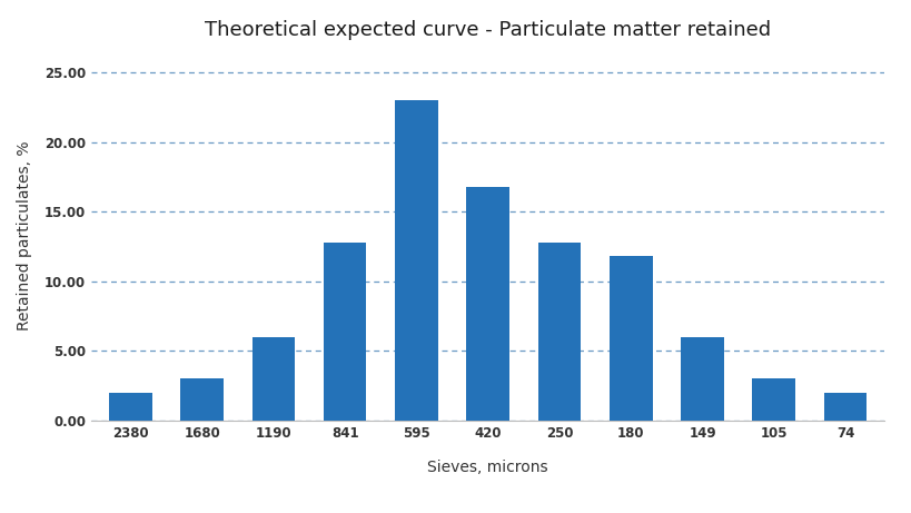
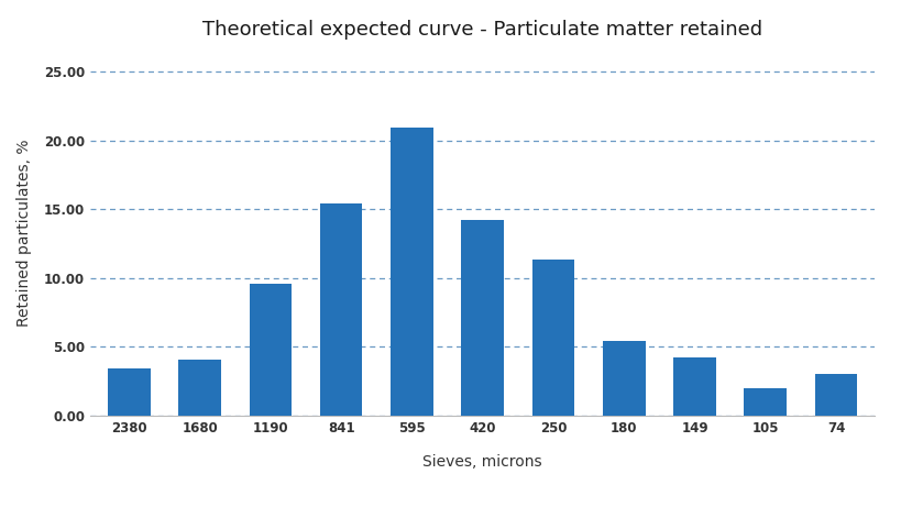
2380: 2.0 -> 3.4
1680: 3.0 -> 4.1
1190: 6.0 -> 9.6
841: 12.8 -> 15.4
595: 23.0 -> 20.9
420: 16.8 -> 14.2
250: 12.8 -> 11.3
180: 11.8 -> 5.4
149: 6.0 -> 4.2
105: 3.0 -> 2.0
74: 2.0 -> 3.0
